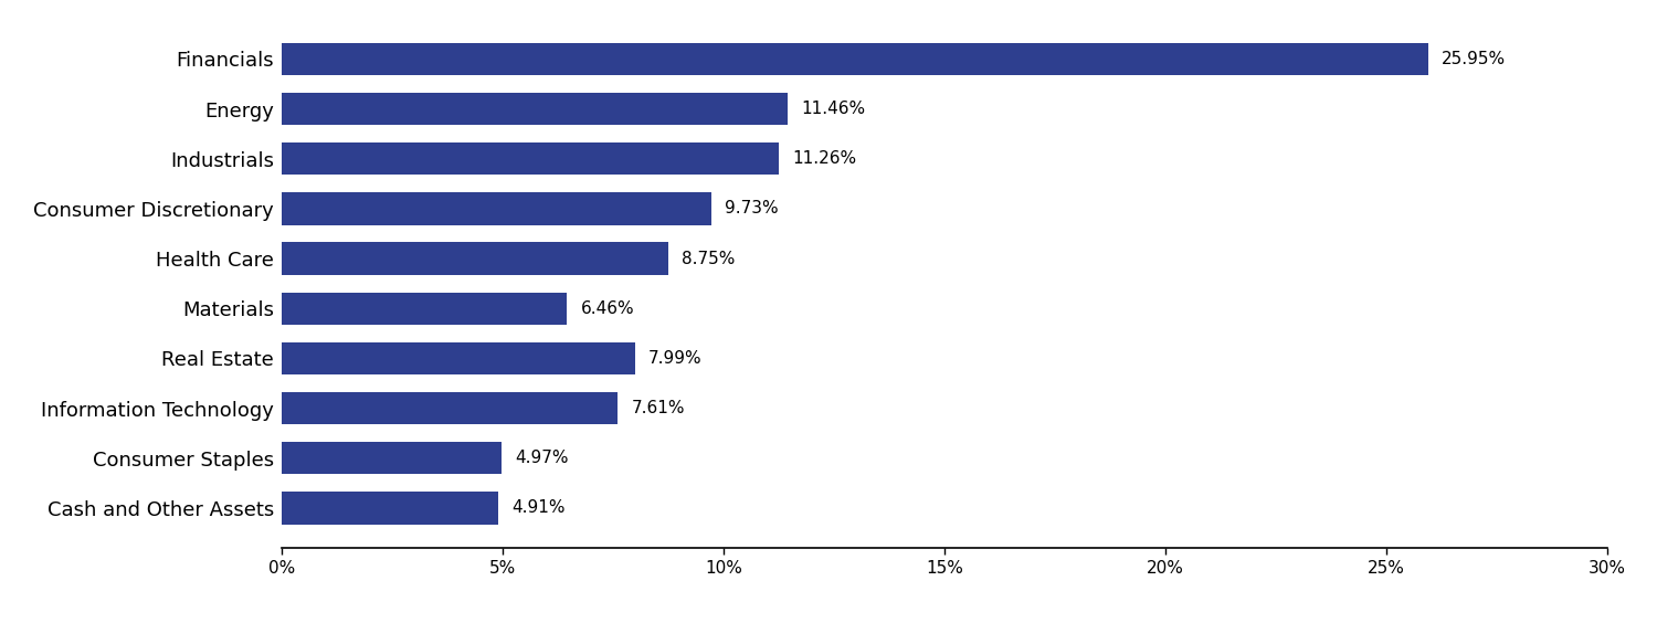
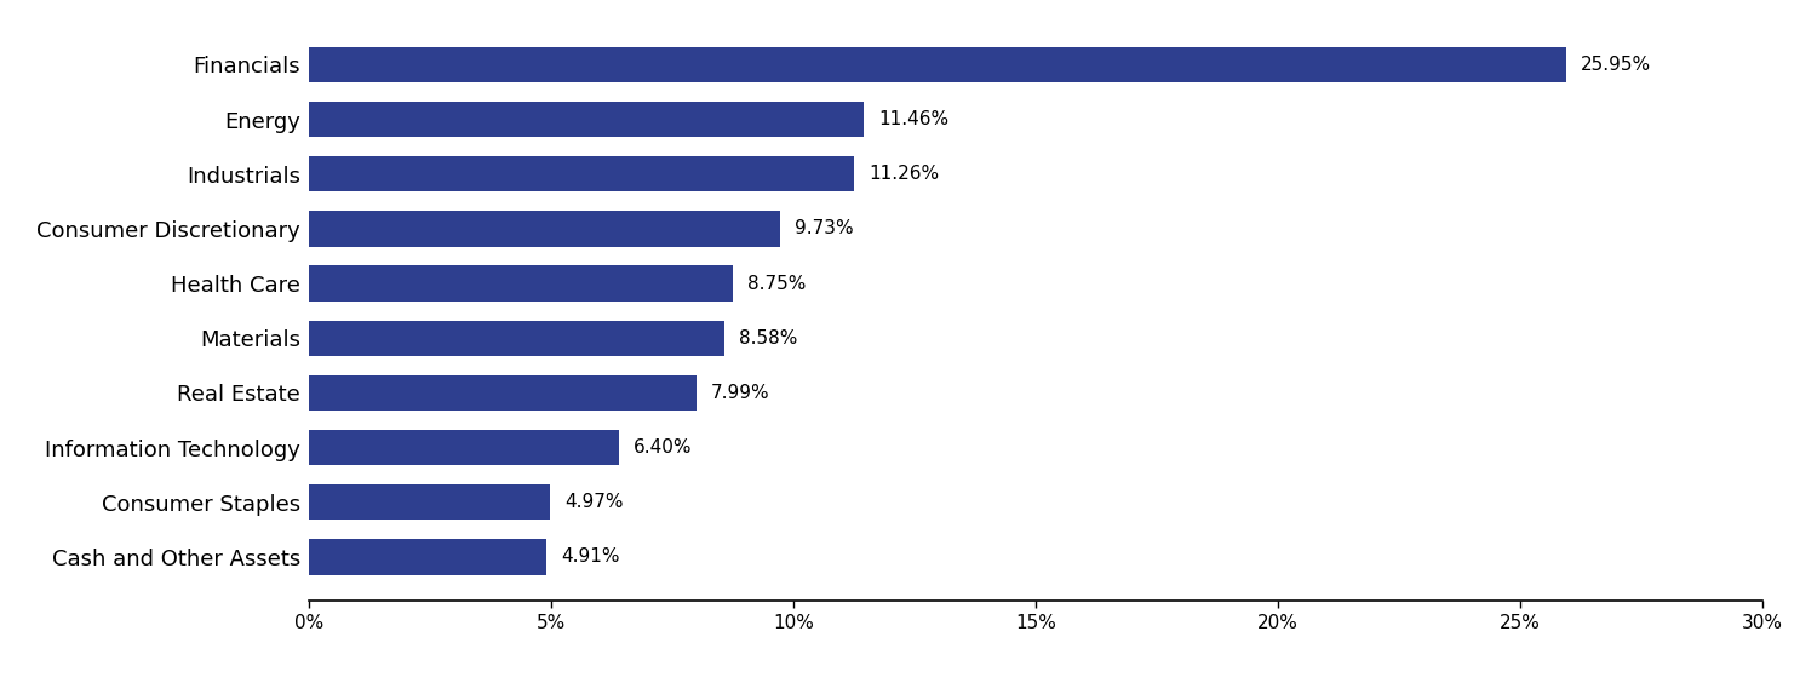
Materials: 6.46% -> 8.58%
Information Technology: 7.61% -> 6.40%
